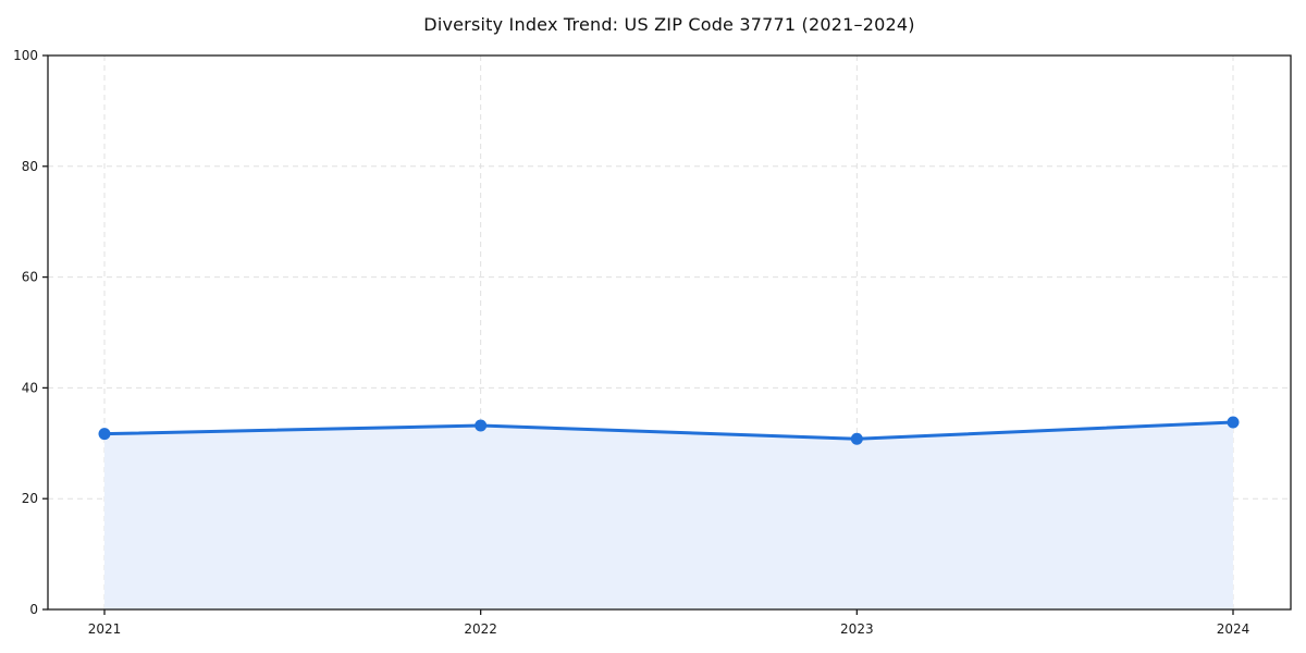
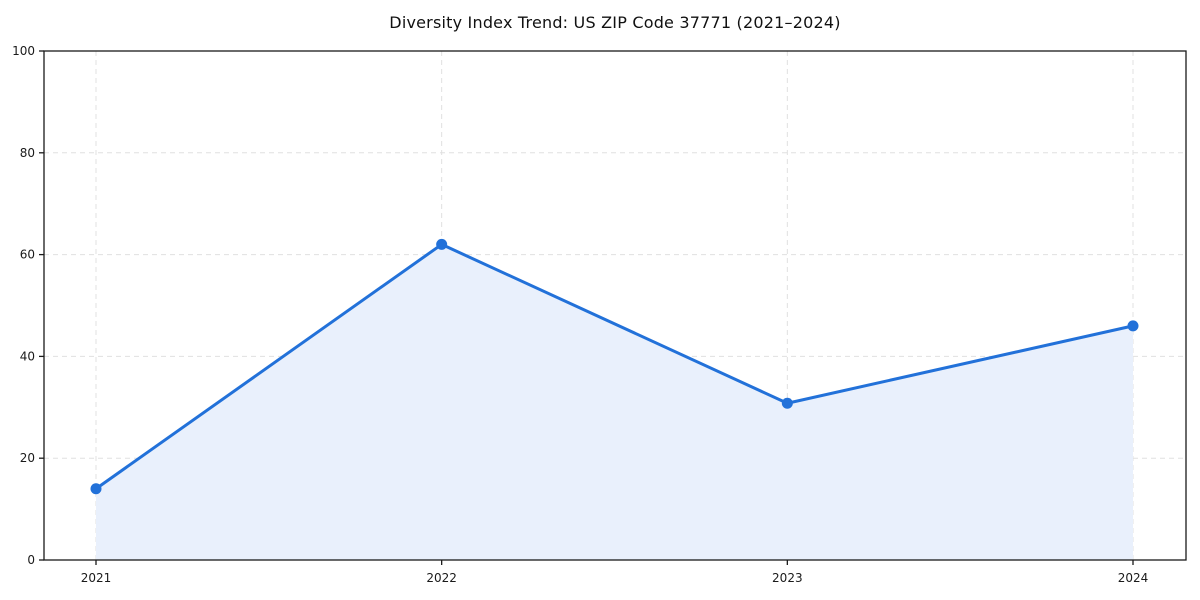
2021: 32 -> 14
2022: 33 -> 62
2024: 34 -> 46
